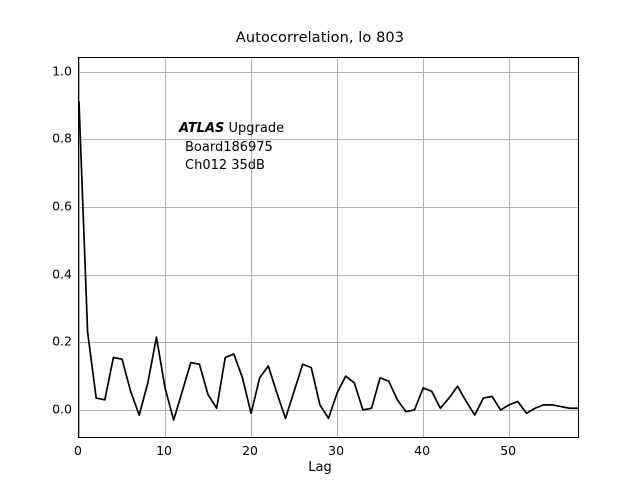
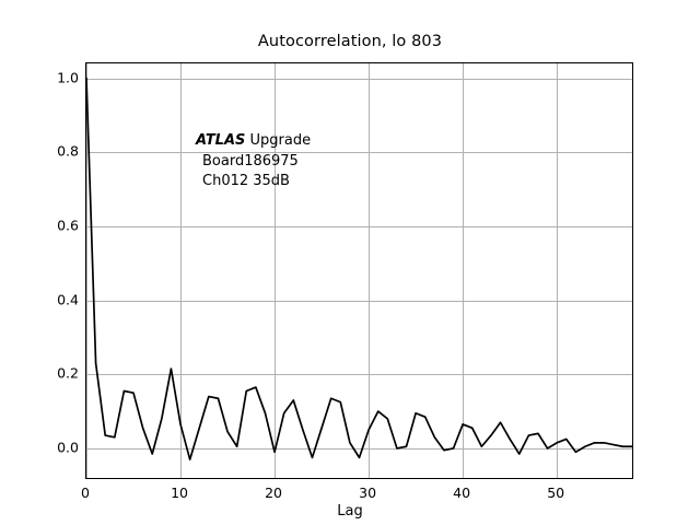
0: 0.91 -> 1.00
